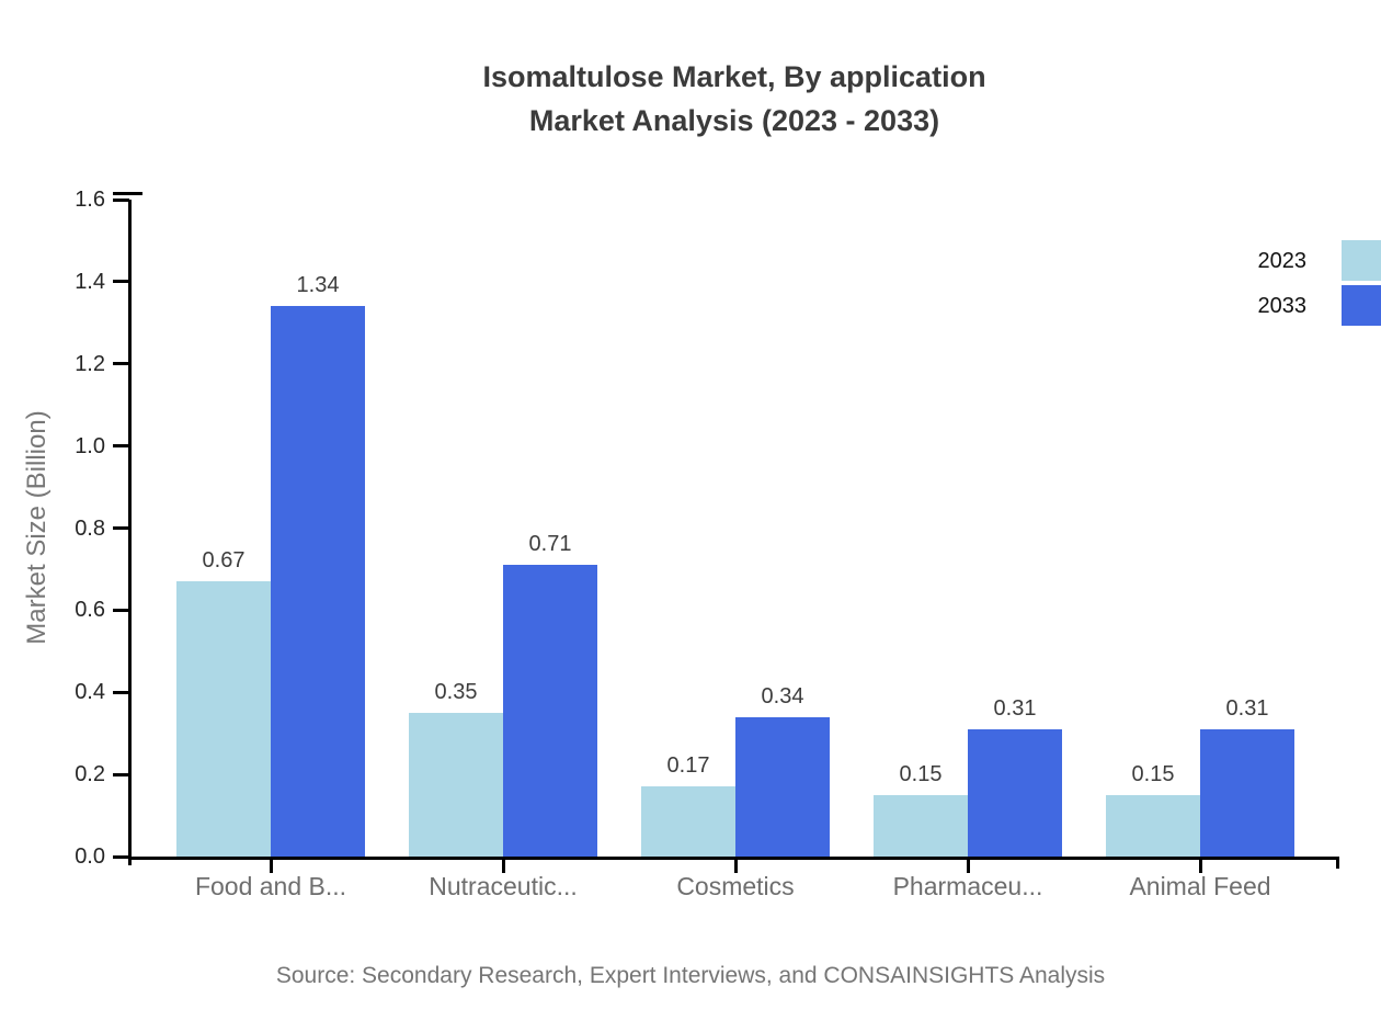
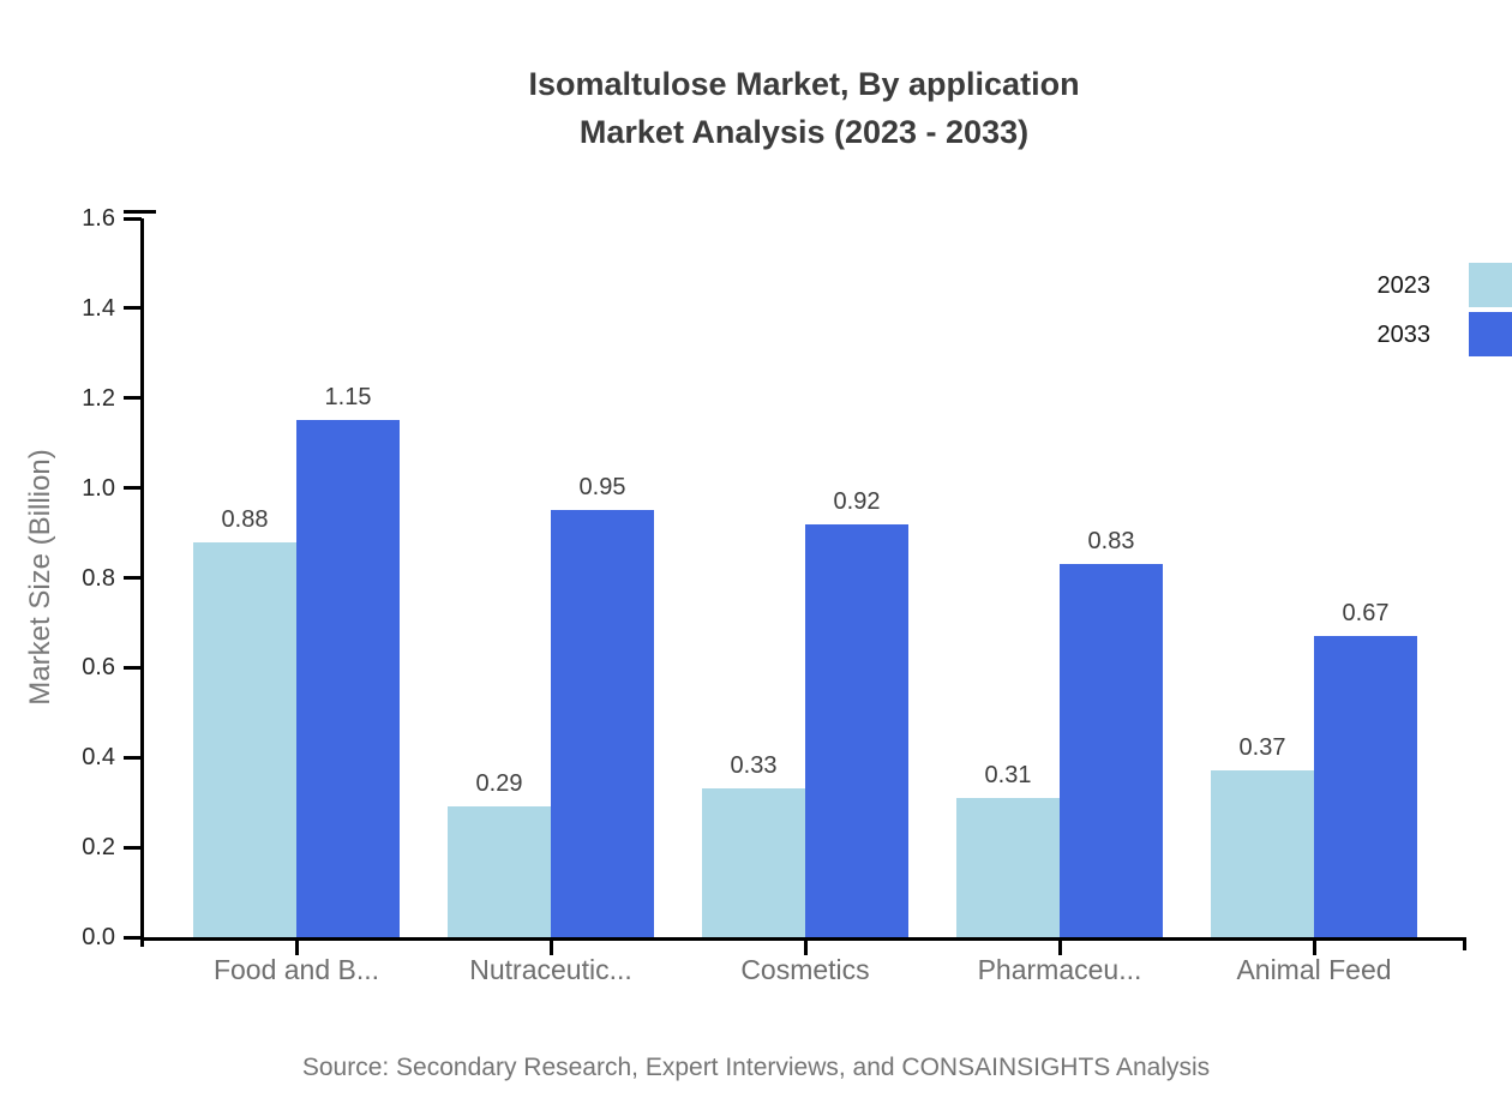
2023/Food and B...: 0.67 -> 0.88
2033/Food and B...: 1.34 -> 1.15
2023/Nutraceutic...: 0.35 -> 0.29
2033/Nutraceutic...: 0.71 -> 0.95
2023/Cosmetics: 0.17 -> 0.33
2033/Cosmetics: 0.34 -> 0.92
2023/Pharmaceu...: 0.15 -> 0.31
2033/Pharmaceu...: 0.31 -> 0.83
2023/Animal Feed: 0.15 -> 0.37
2033/Animal Feed: 0.31 -> 0.67
